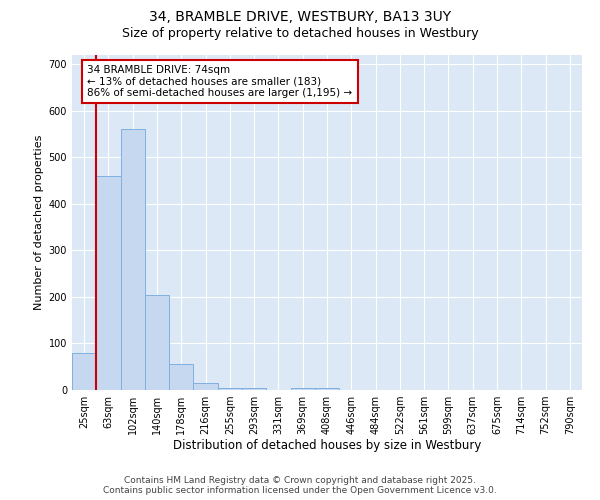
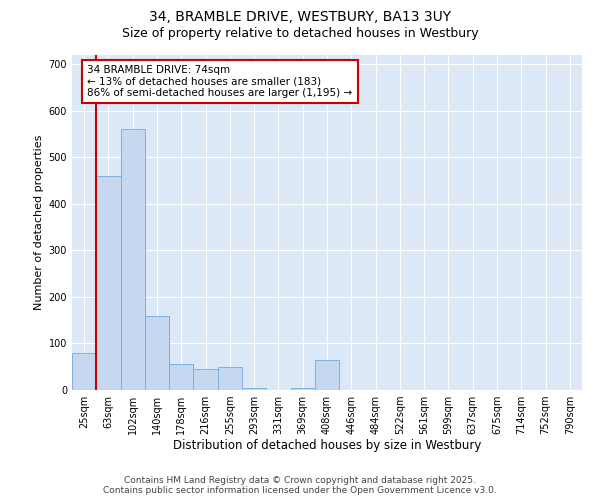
140sqm: 205 -> 160
216sqm: 15 -> 45
255sqm: 5 -> 50
408sqm: 5 -> 65
